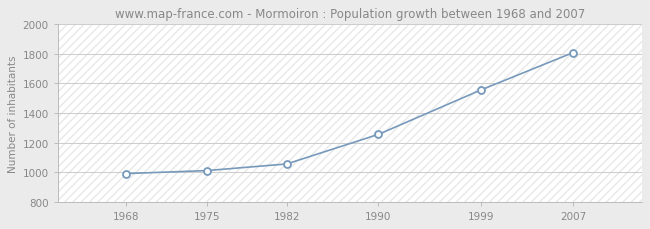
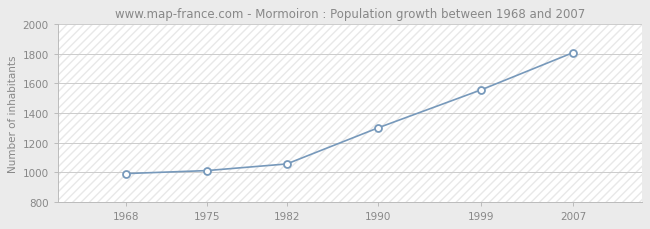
1990: 1260 -> 1300
